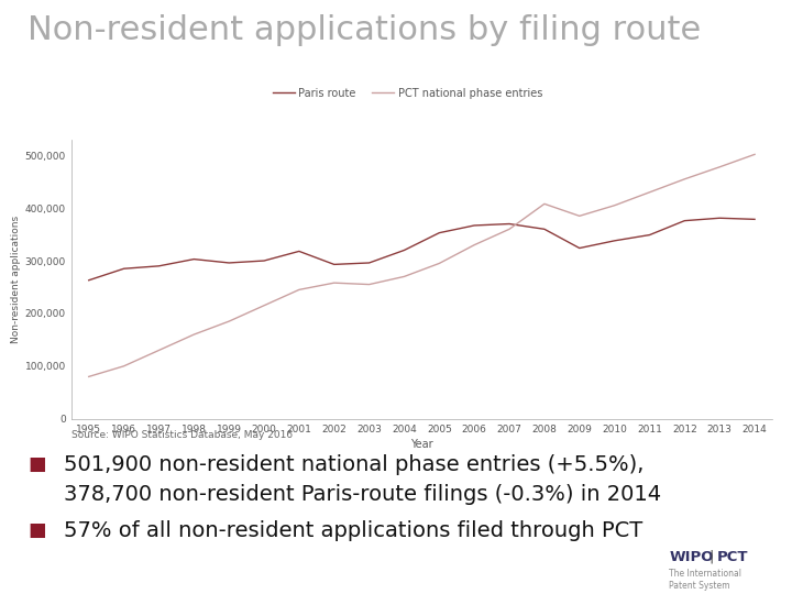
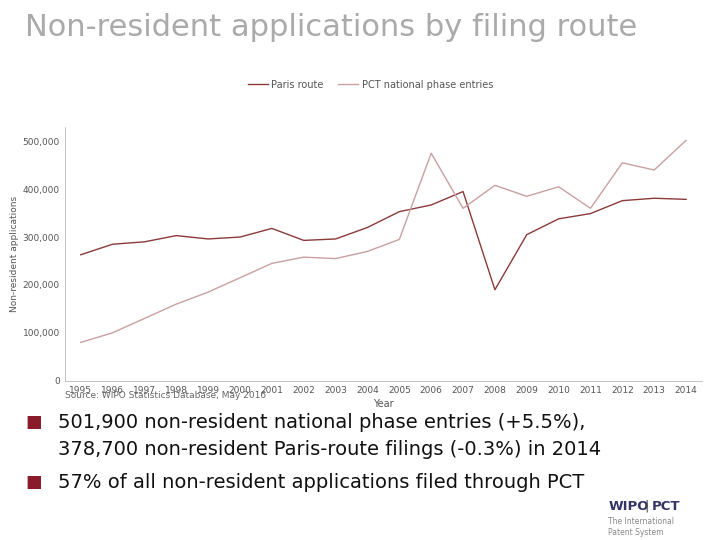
PCT national phase entries/2006: 330,000 -> 475,000
Paris route/2007: 370,000 -> 395,000
Paris route/2008: 360,000 -> 190,000
Paris route/2009: 324,000 -> 305,000
PCT national phase entries/2011: 430,000 -> 360,000
PCT national phase entries/2013: 478,000 -> 440,000
